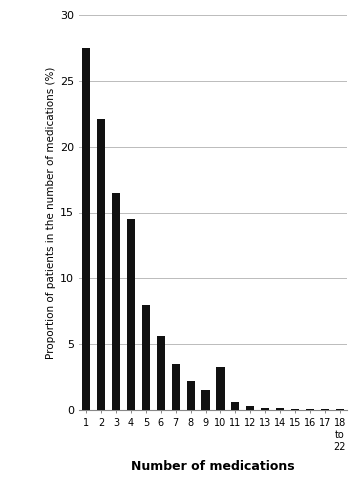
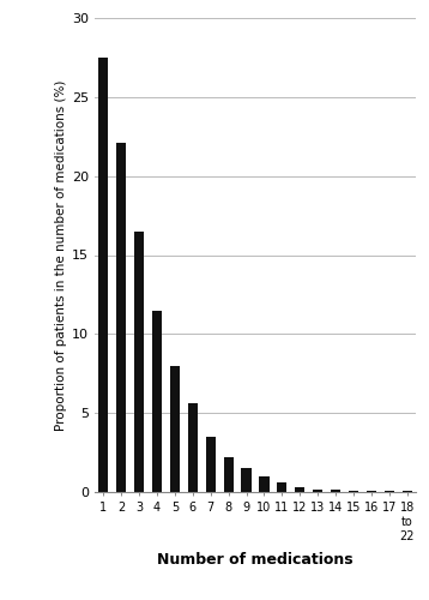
4: 14.5 -> 11.5
10: 3.3 -> 1.0
